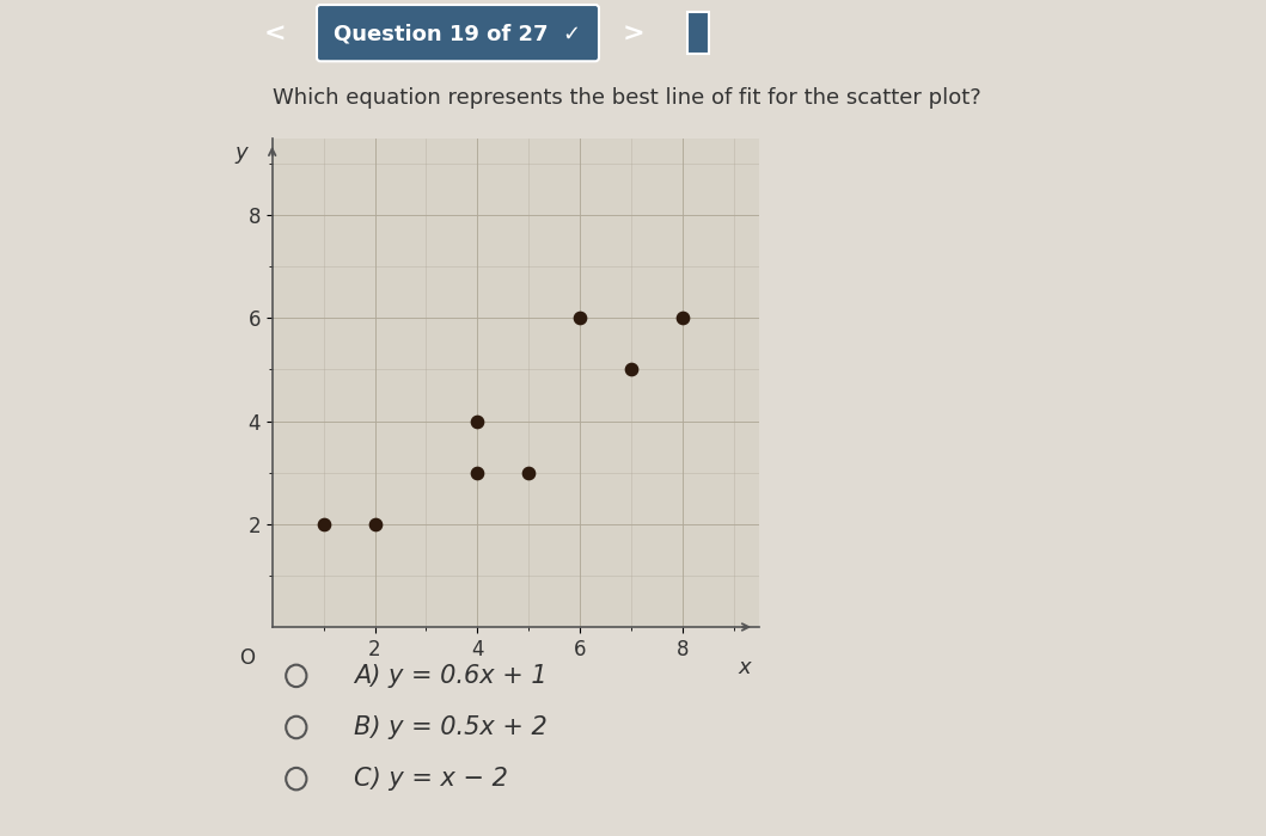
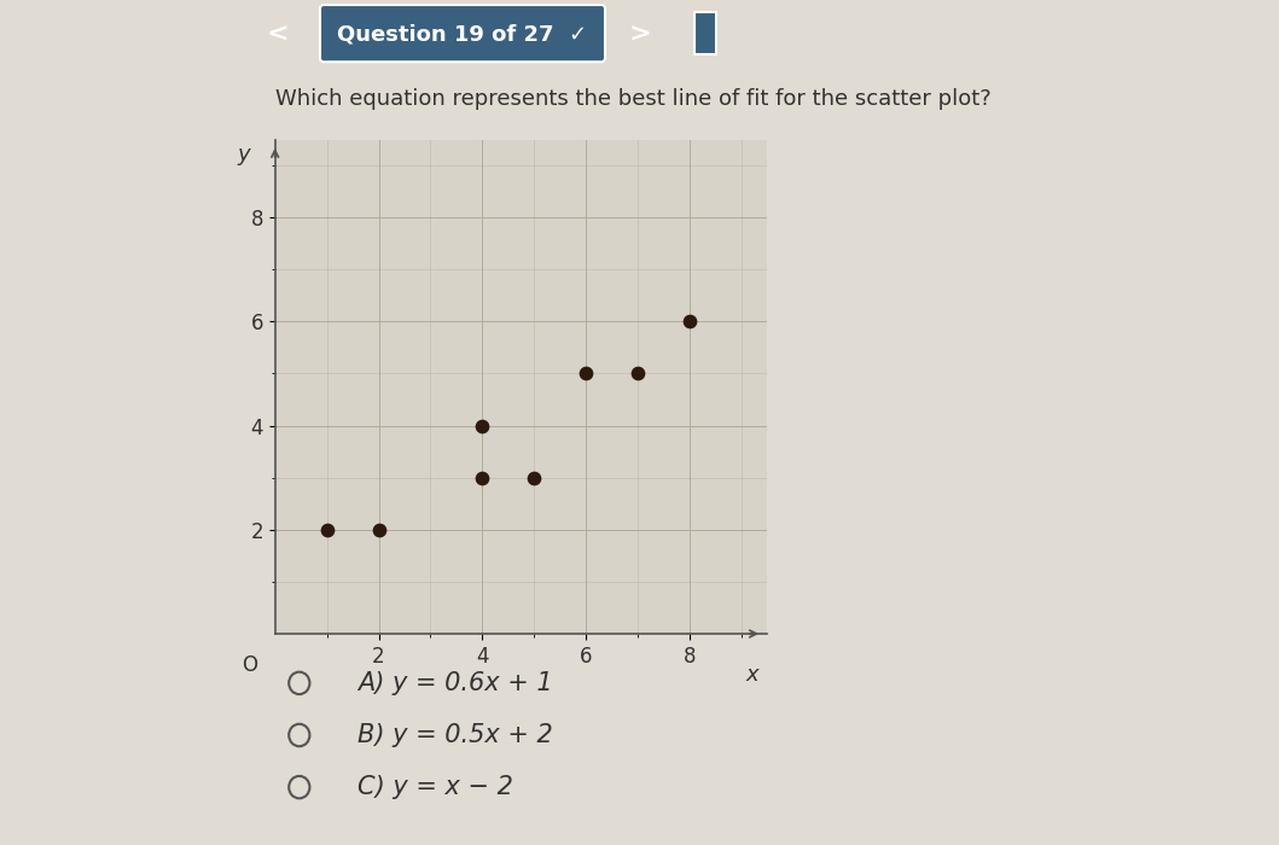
6: 6 -> 5
